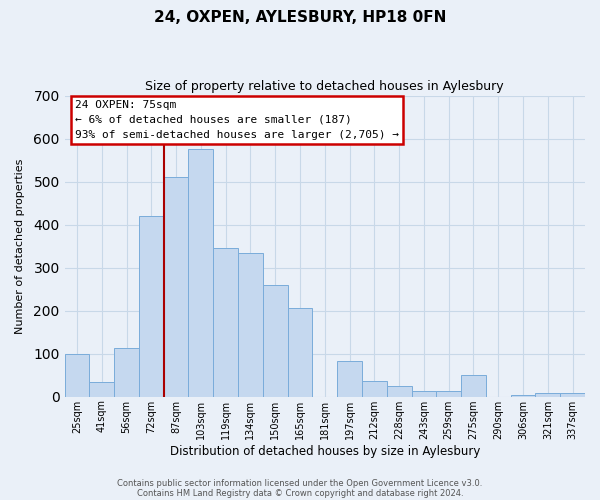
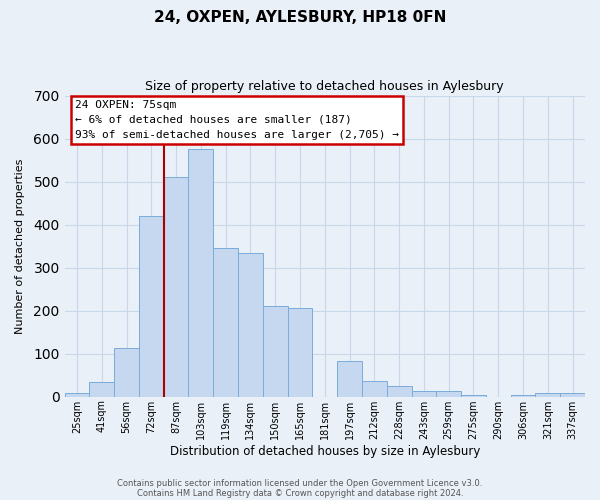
25sqm: 100 -> 8
150sqm: 260 -> 210
275sqm: 50 -> 5
